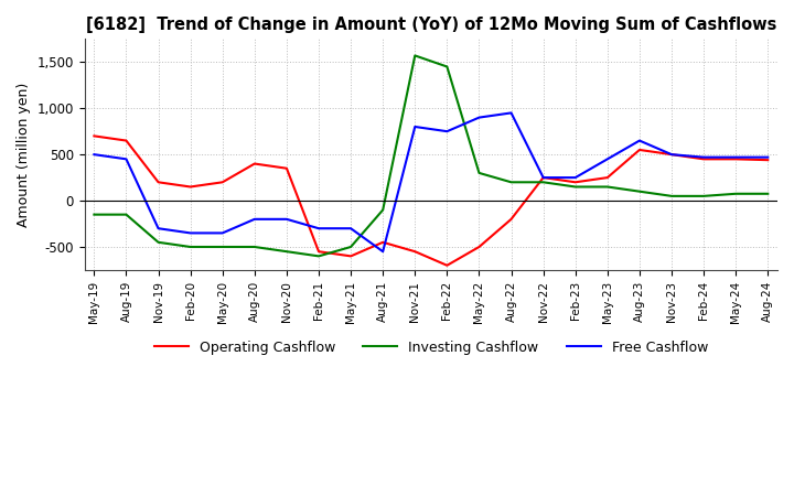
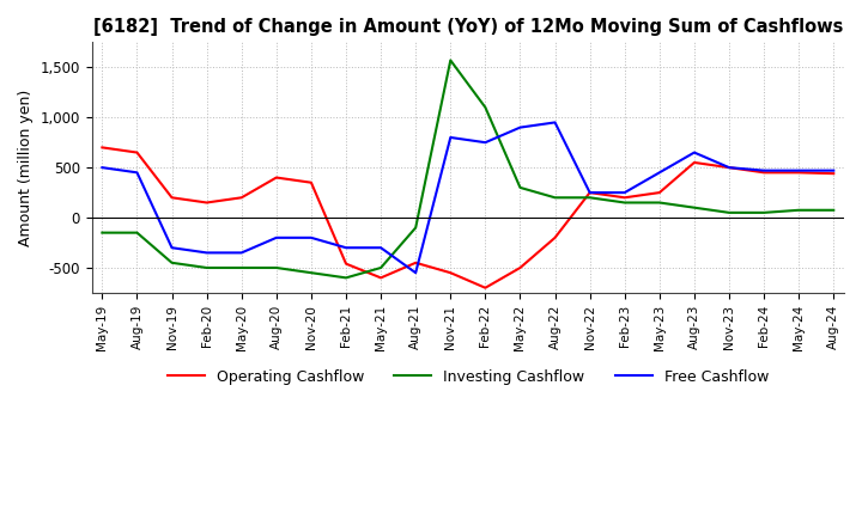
Operating Cashflow/Feb-21: -550 -> -460
Investing Cashflow/Feb-22: 1,450 -> 1,100
